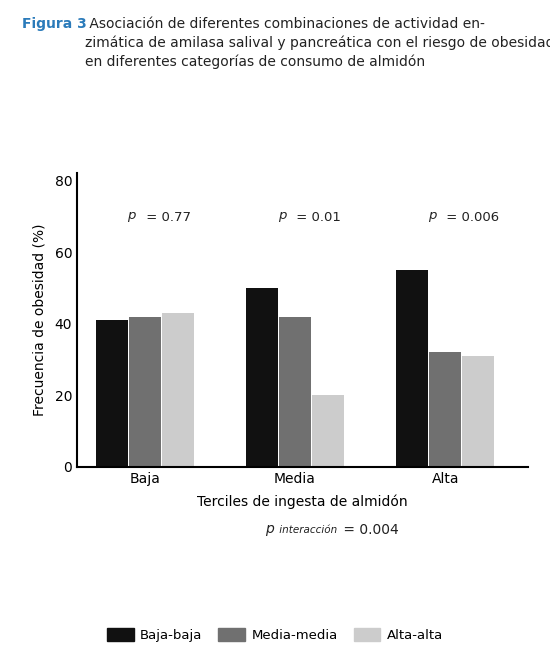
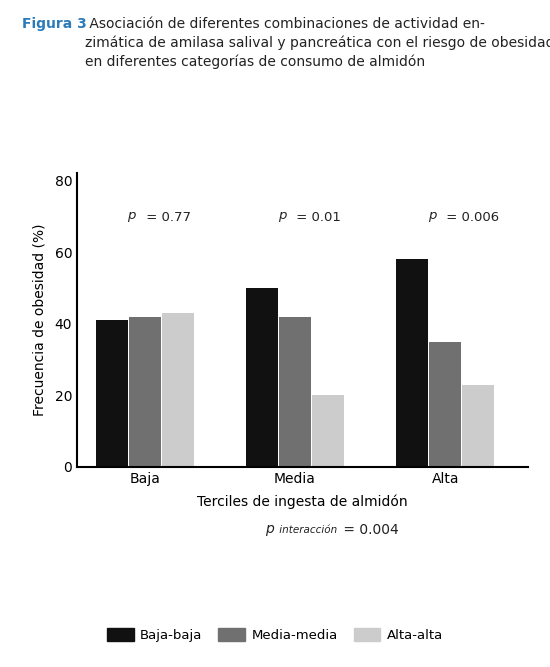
Baja-baja/Alta: 55 -> 58
Media-media/Alta: 32 -> 35
Alta-alta/Alta: 31 -> 23
